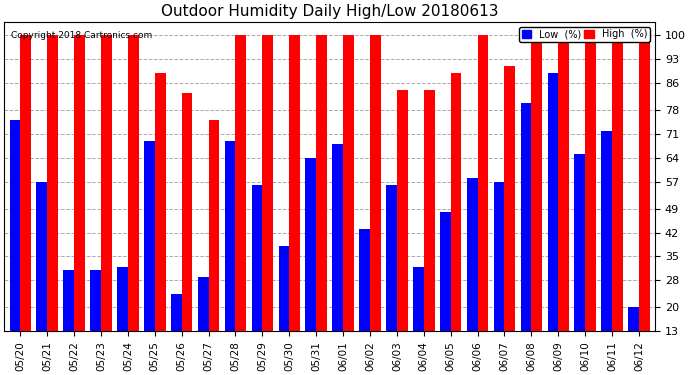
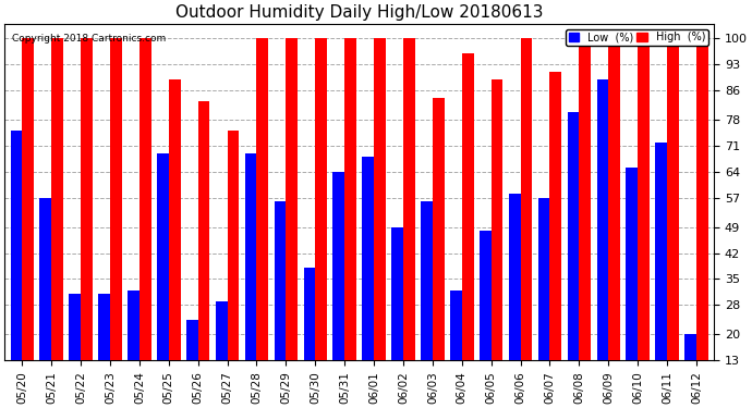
Low (%)/06/02: 43 -> 49
High (%)/06/04: 84 -> 96
